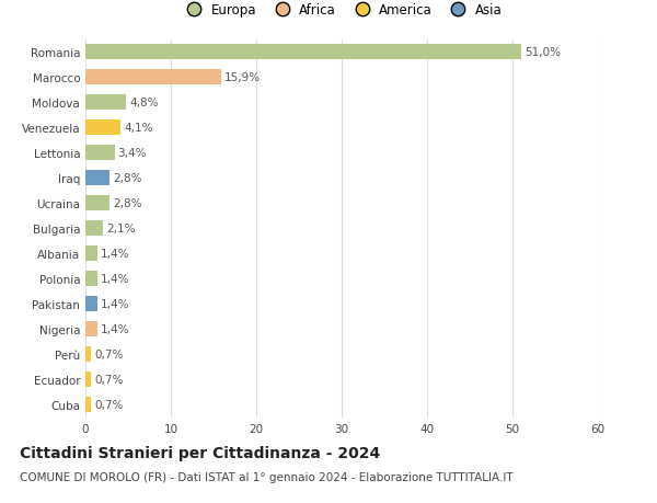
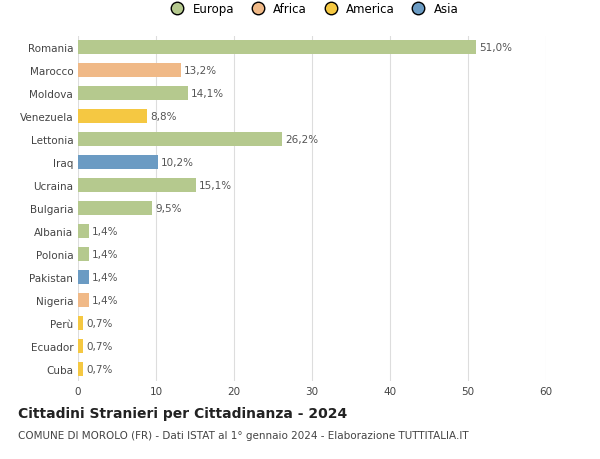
Marocco: 15,9% -> 13,2%
Moldova: 4,8% -> 14,1%
Venezuela: 4,1% -> 8,8%
Lettonia: 3,4% -> 26,2%
Iraq: 2,8% -> 10,2%
Ucraina: 2,8% -> 15,1%
Bulgaria: 2,1% -> 9,5%
